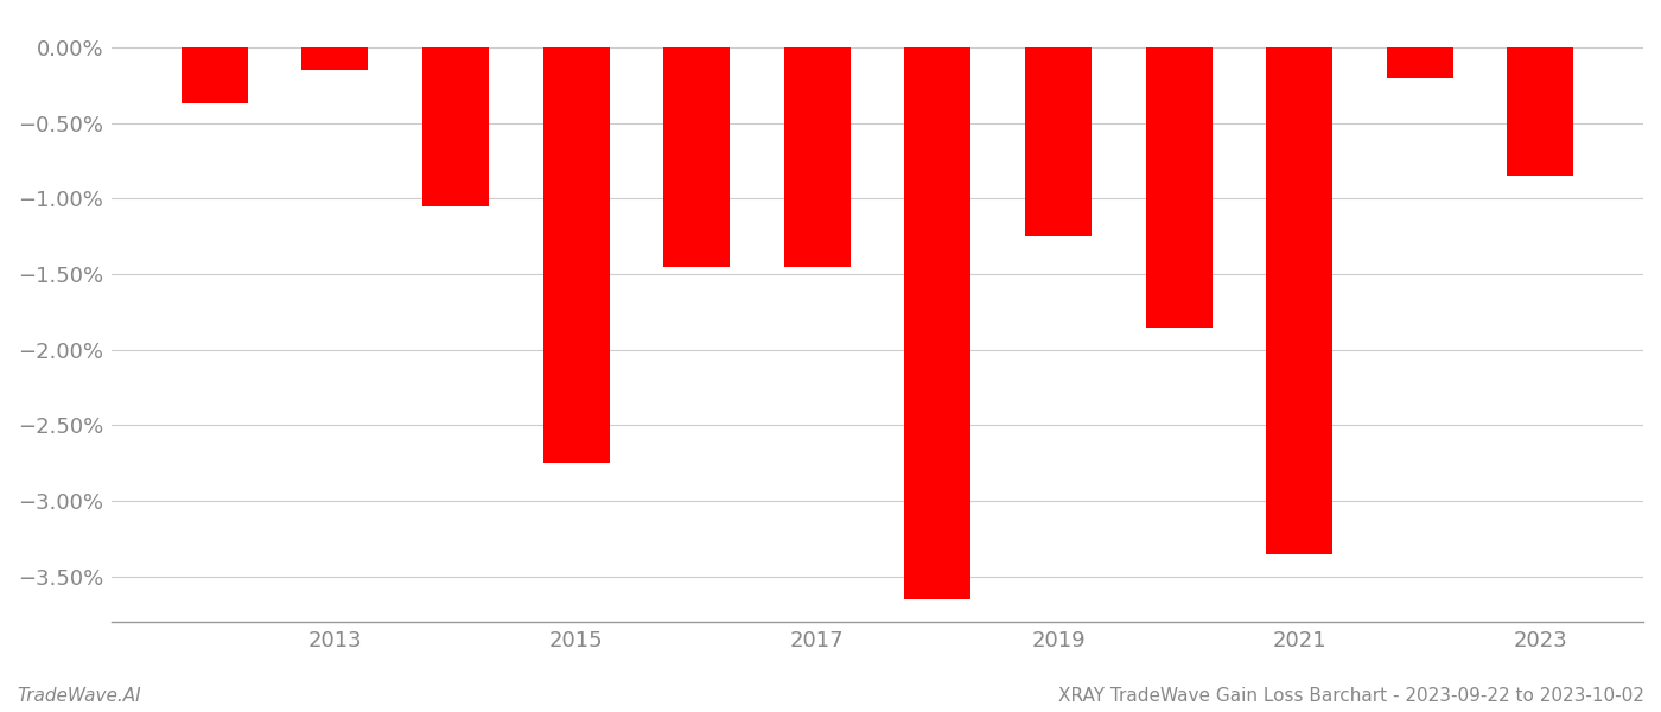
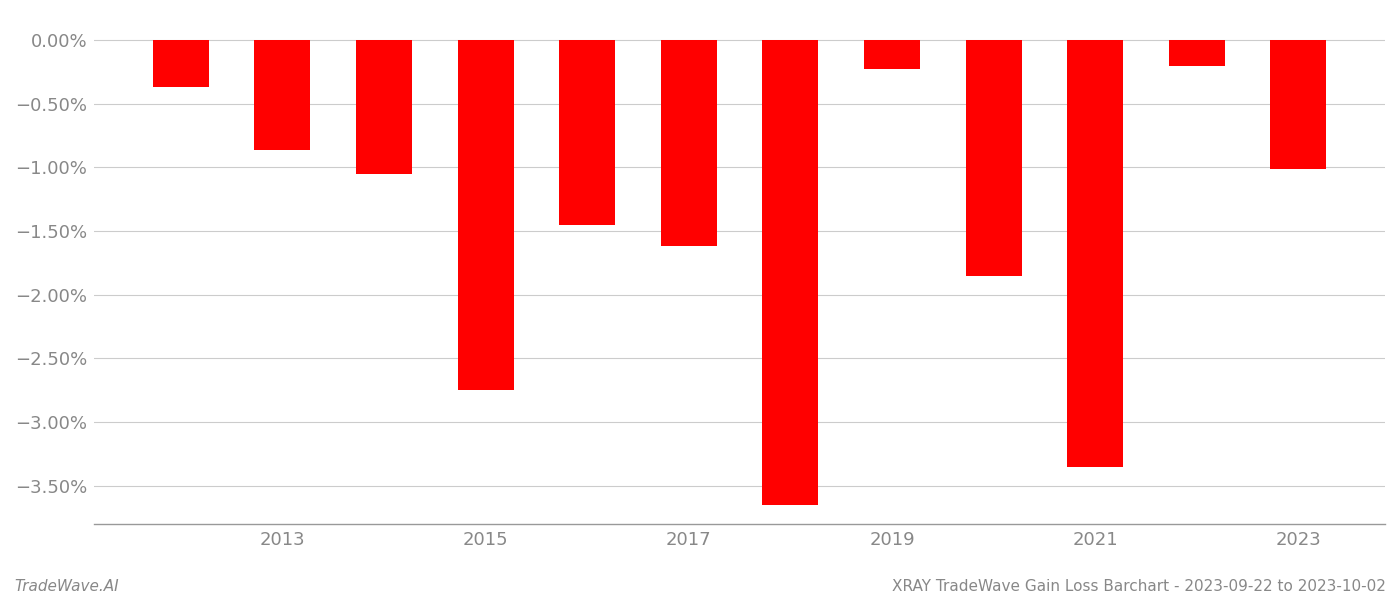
2013: -0.15% -> -0.86%
2017: -1.45% -> -1.62%
2019: -1.25% -> -0.23%
2023: -0.85% -> -1.01%
